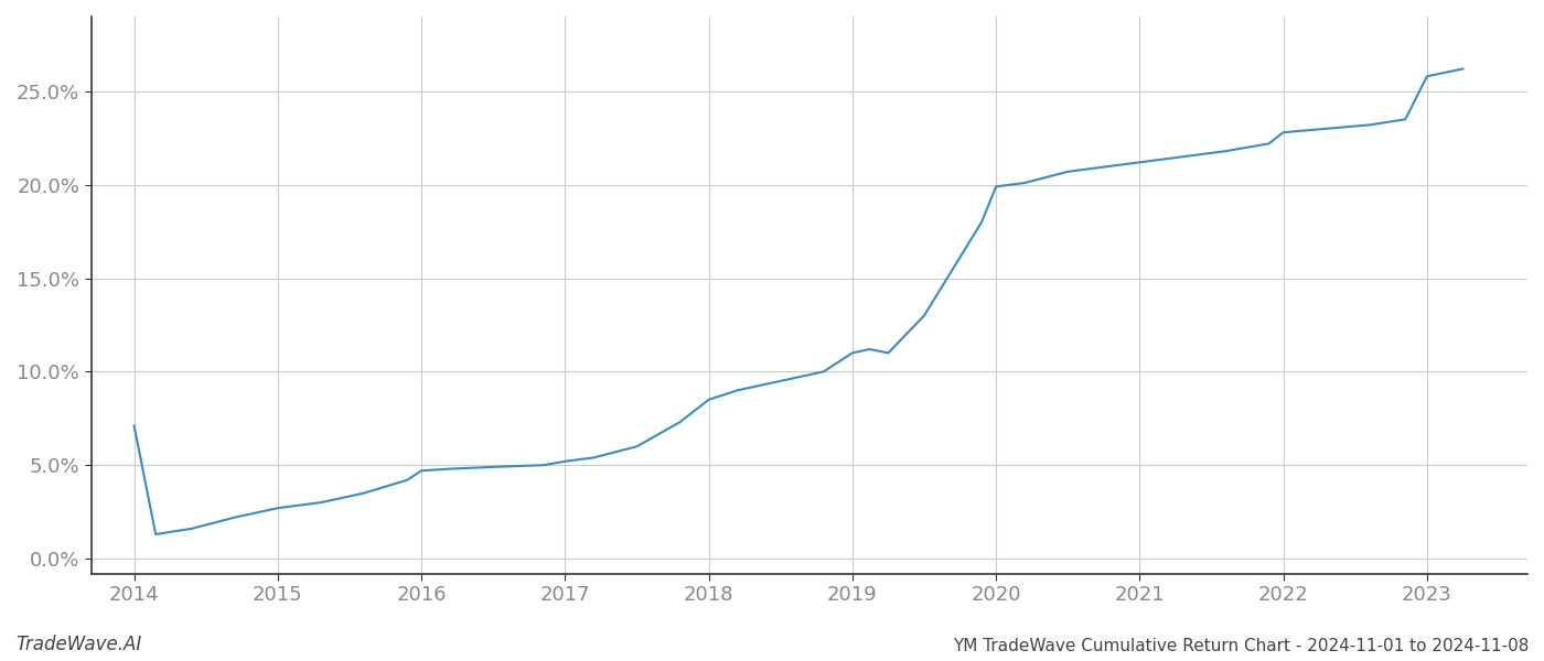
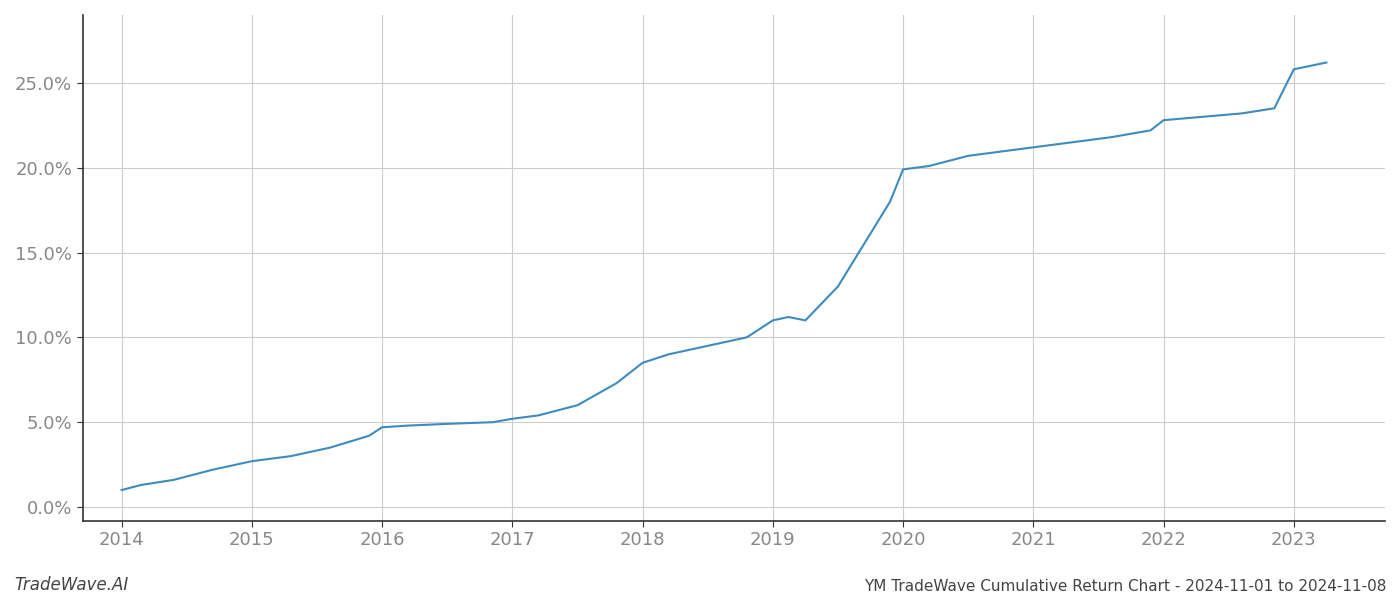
2014: 7.1% -> 1.0%
